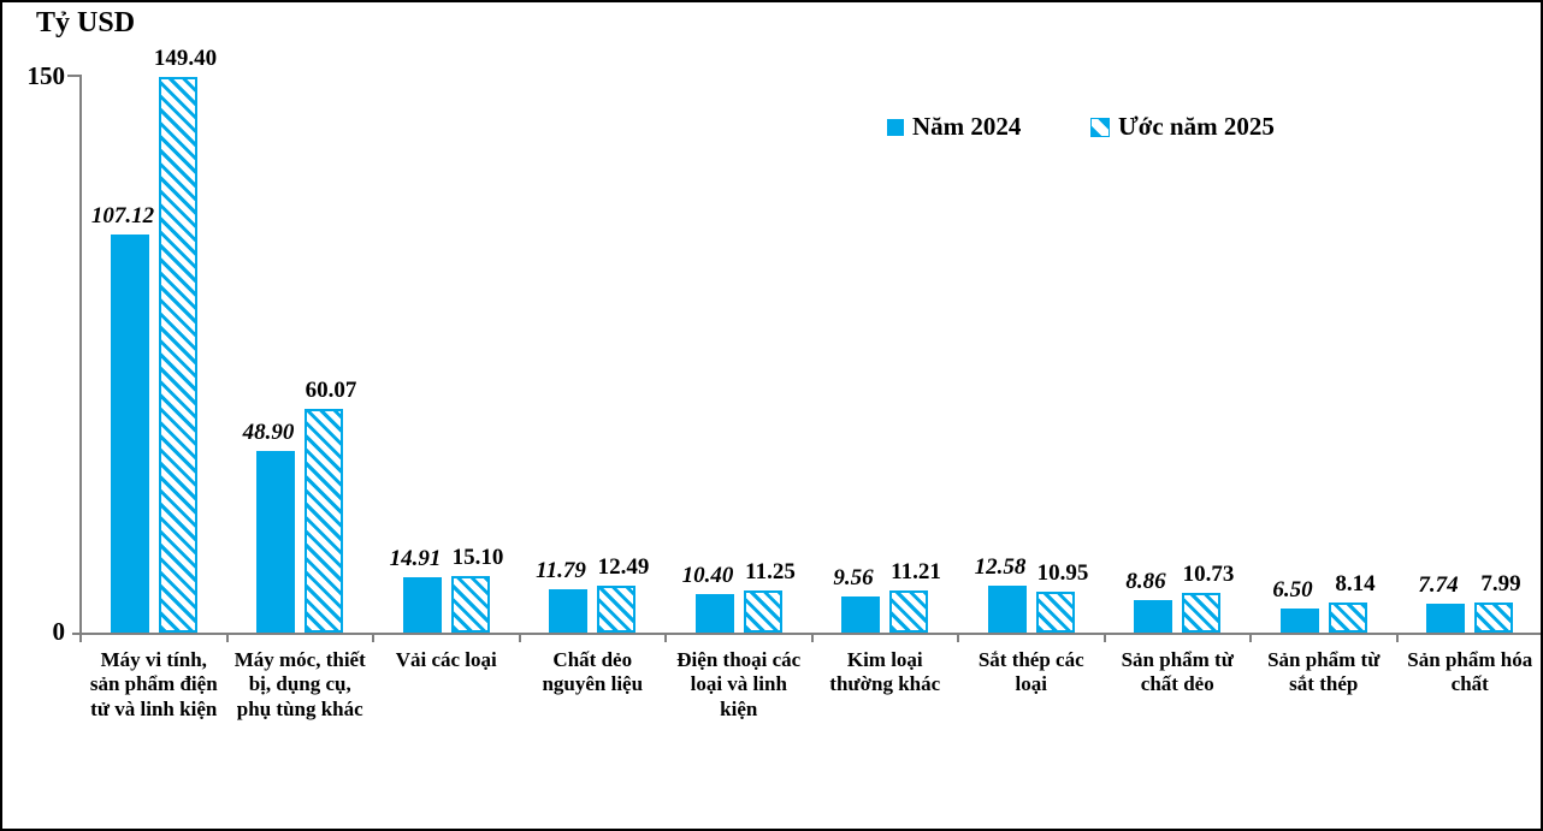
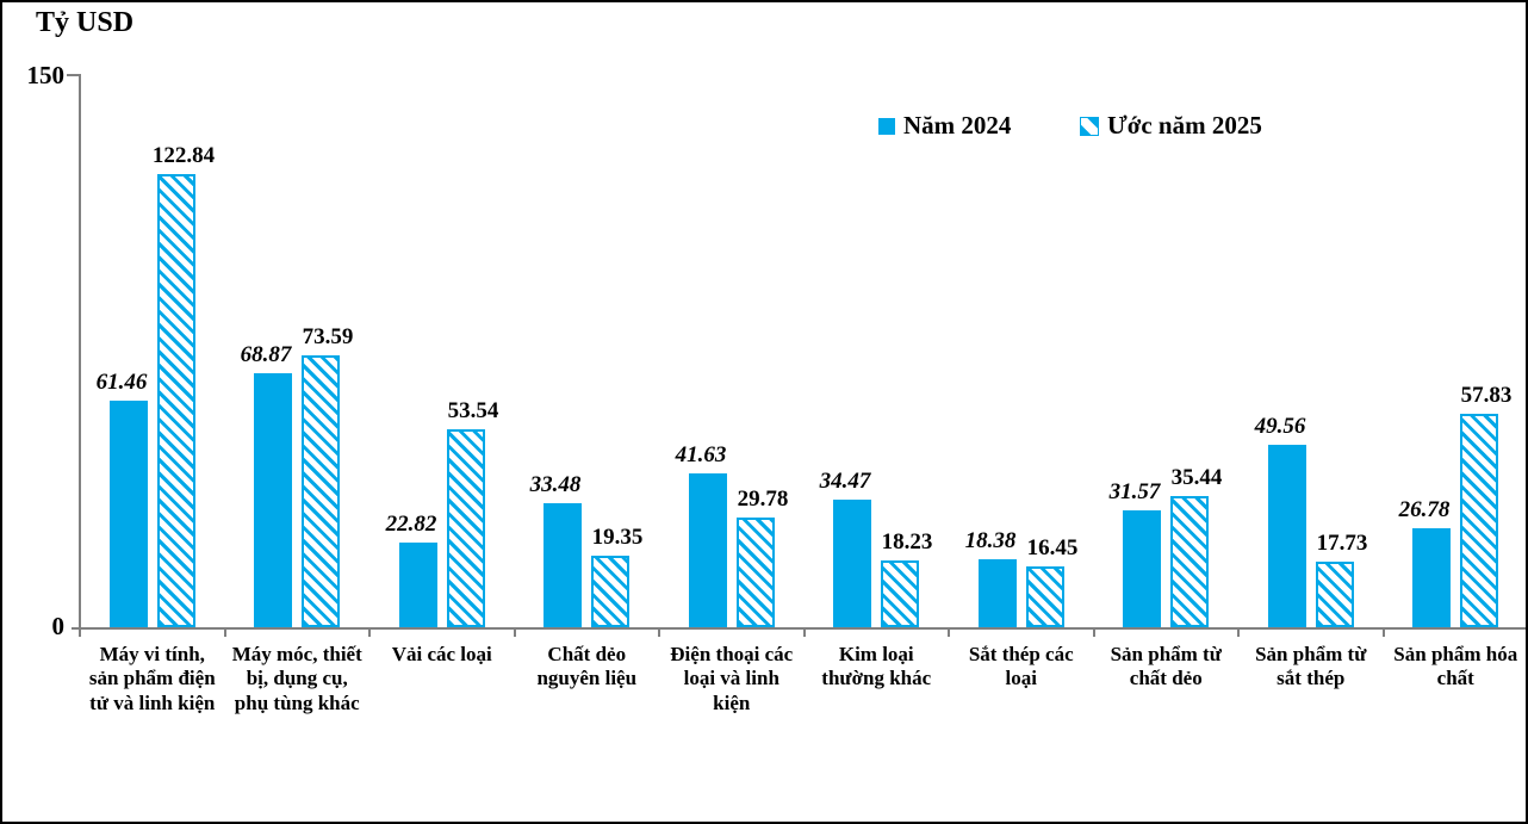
Năm 2024/Máy vi tính, sản phẩm điện tử và linh kiện: 107.12 -> 61.46
Ước năm 2025/Máy vi tính, sản phẩm điện tử và linh kiện: 149.40 -> 122.84
Năm 2024/Máy móc, thiết bị, dụng cụ, phụ tùng khác: 48.90 -> 68.87
Ước năm 2025/Máy móc, thiết bị, dụng cụ, phụ tùng khác: 60.07 -> 73.59
Năm 2024/Vải các loại: 14.91 -> 22.82
Ước năm 2025/Vải các loại: 15.10 -> 53.54
Năm 2024/Chất dẻo nguyên liệu: 11.79 -> 33.48
Ước năm 2025/Chất dẻo nguyên liệu: 12.49 -> 19.35
Năm 2024/Điện thoại các loại và linh kiện: 10.40 -> 41.63
Ước năm 2025/Điện thoại các loại và linh kiện: 11.25 -> 29.78
Năm 2024/Kim loại thường khác: 9.56 -> 34.47
Ước năm 2025/Kim loại thường khác: 11.21 -> 18.23
Năm 2024/Sắt thép các loại: 12.58 -> 18.38
Ước năm 2025/Sắt thép các loại: 10.95 -> 16.45
Năm 2024/Sản phẩm từ chất dẻo: 8.86 -> 31.57
Ước năm 2025/Sản phẩm từ chất dẻo: 10.73 -> 35.44
Năm 2024/Sản phẩm từ sắt thép: 6.50 -> 49.56
Ước năm 2025/Sản phẩm từ sắt thép: 8.14 -> 17.73
Năm 2024/Sản phẩm hóa chất: 7.74 -> 26.78
Ước năm 2025/Sản phẩm hóa chất: 7.99 -> 57.83
